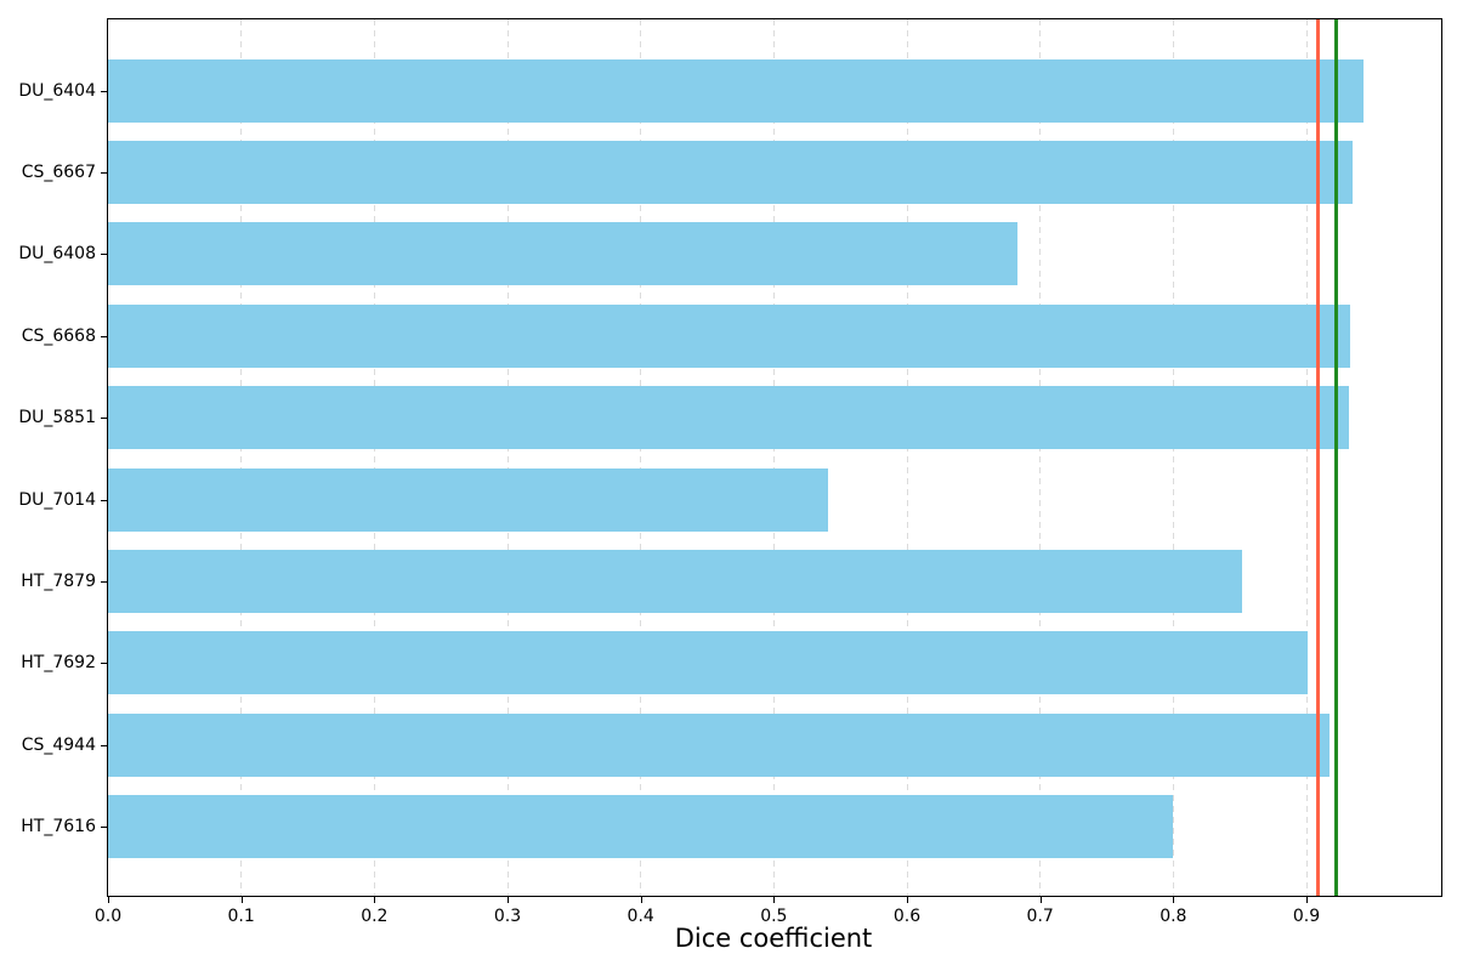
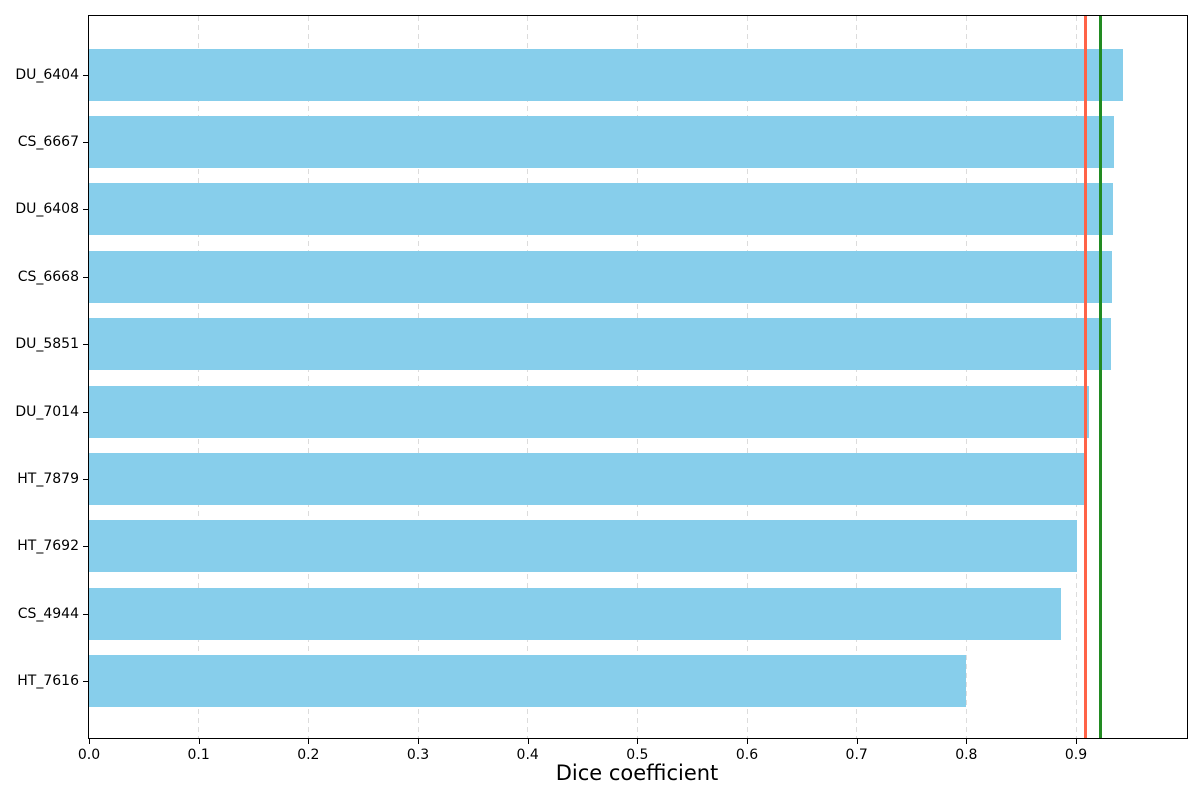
DU_6408: 0.683 -> 0.934
DU_7014: 0.541 -> 0.912
HT_7879: 0.852 -> 0.907
CS_4944: 0.917 -> 0.886
